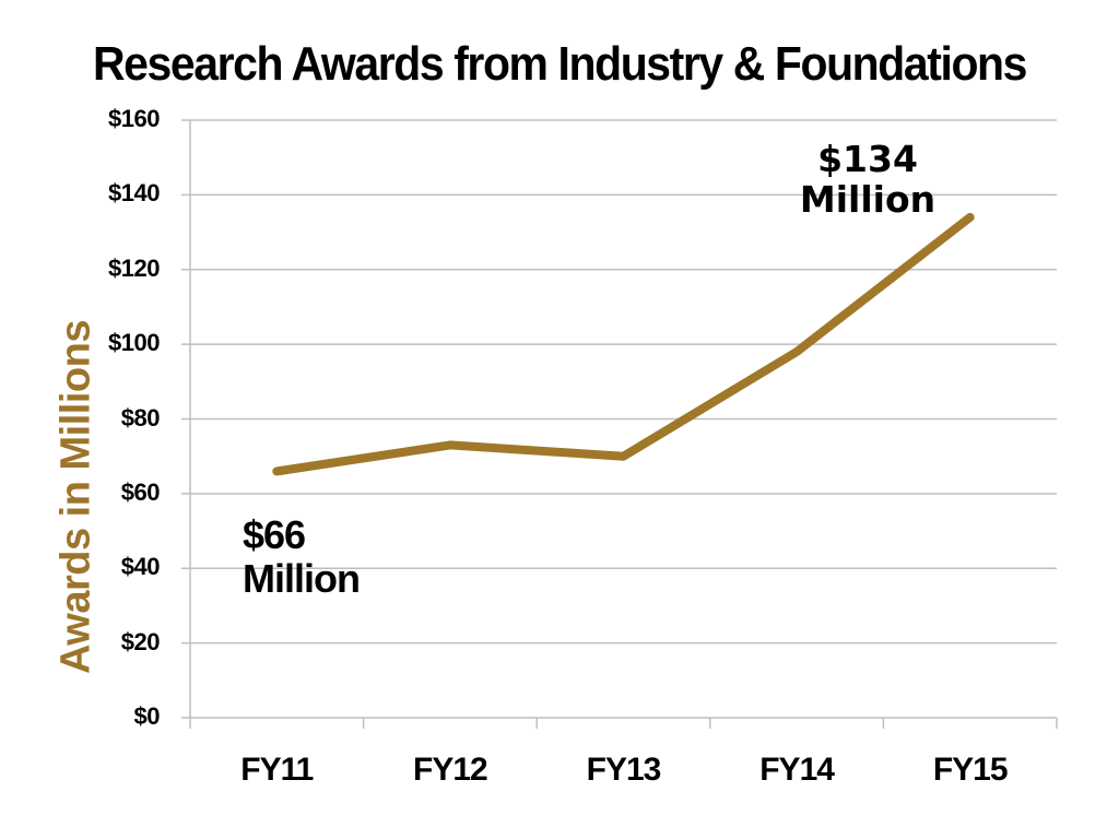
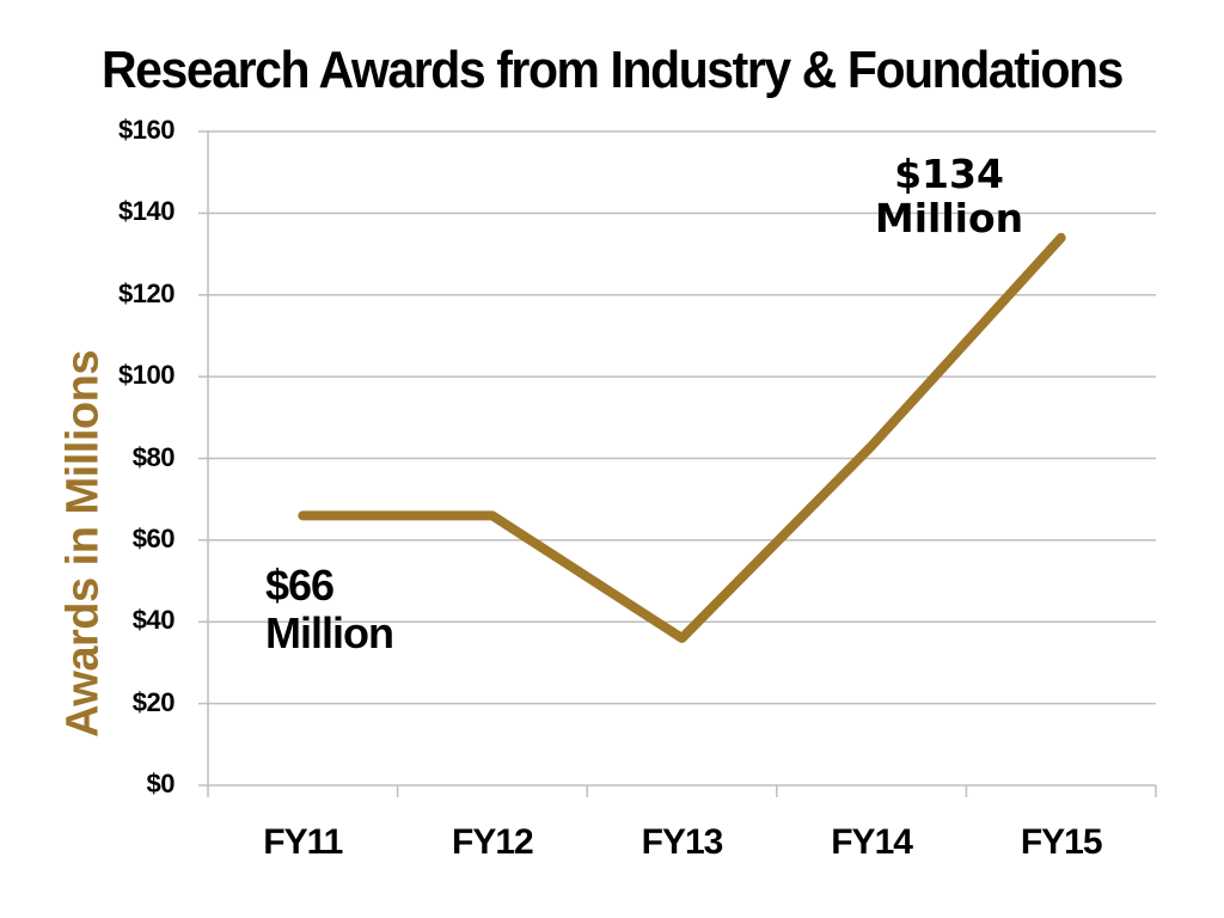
FY12: $73 -> $66
FY13: $70 -> $36
FY14: $98 -> $83
